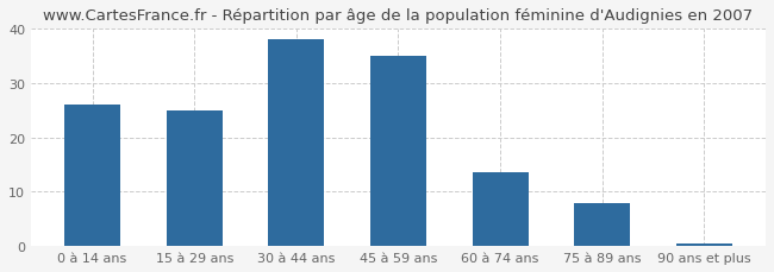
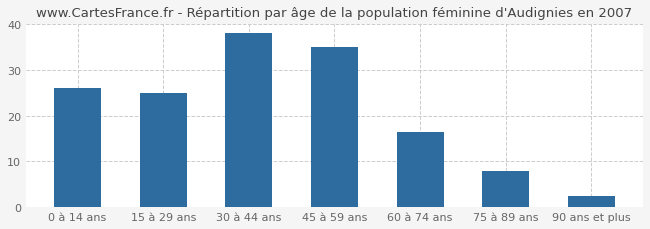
60 à 74 ans: 13.5 -> 16.5
90 ans et plus: 0.5 -> 2.5
